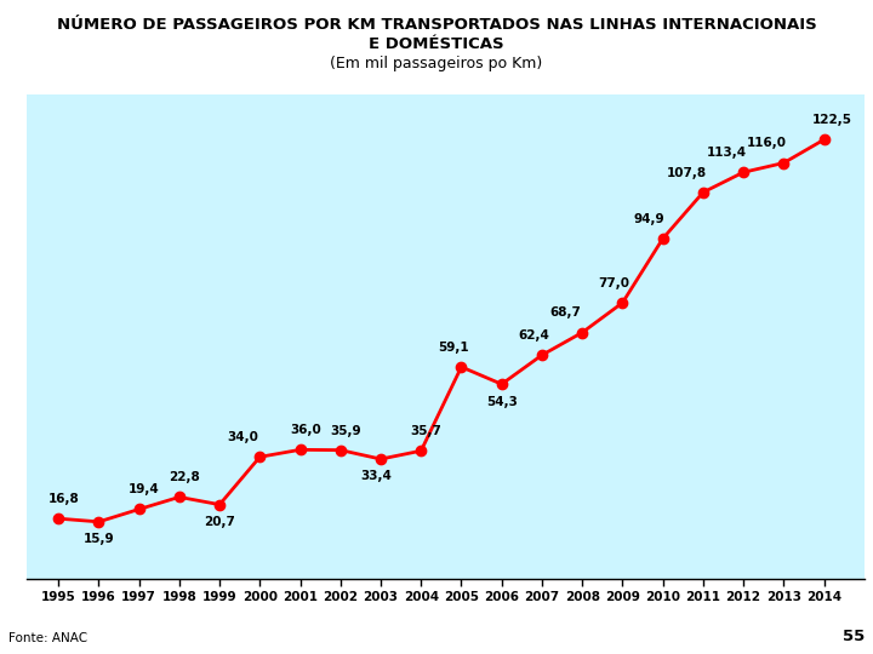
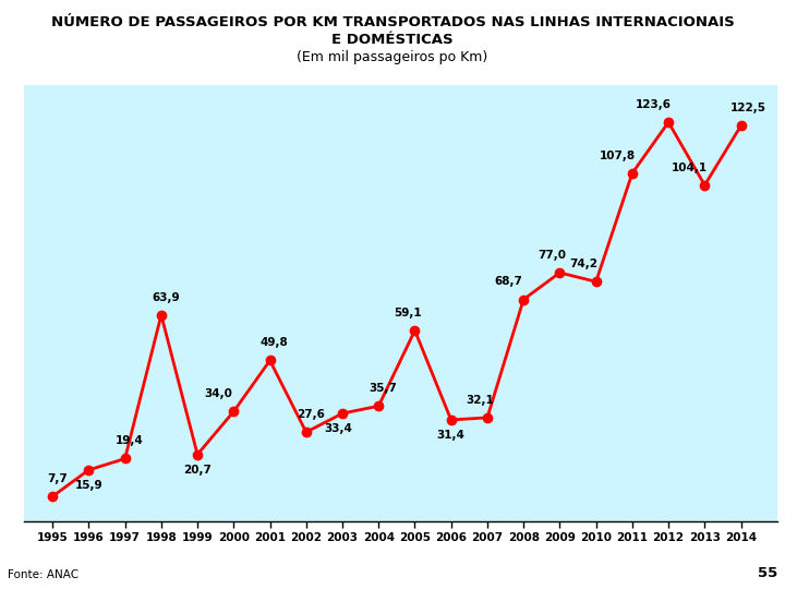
1995: 16,8 -> 7,7
1998: 22,8 -> 63,9
2001: 36,0 -> 49,8
2002: 35,9 -> 27,6
2006: 54,3 -> 31,4
2007: 62,4 -> 32,1
2010: 94,9 -> 74,2
2012: 113,4 -> 123,6
2013: 116,0 -> 104,1
